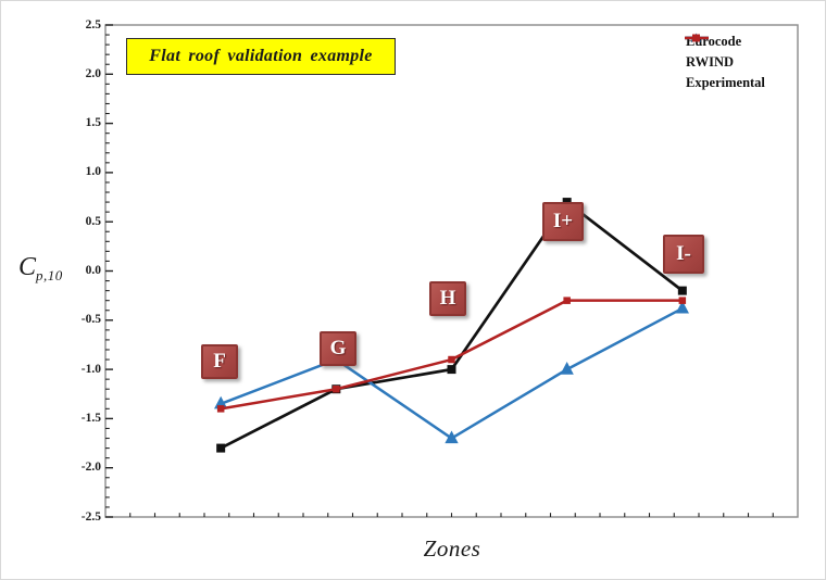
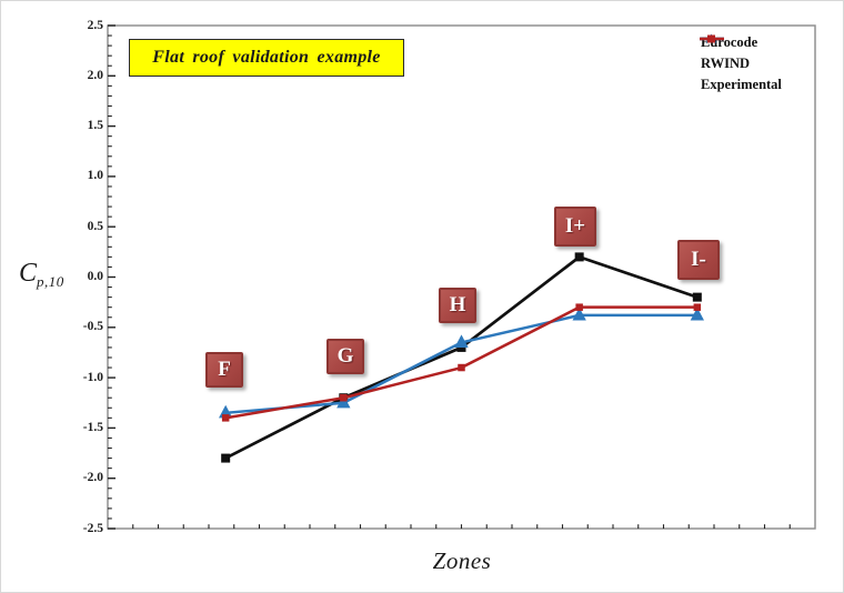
RWIND/G: -0.9 -> -1.2
Eurocode/H: -1.0 -> -0.7
RWIND/H: -1.7 -> -0.7
Eurocode/I+: 0.7 -> 0.2
RWIND/I+: -1.0 -> -0.4
